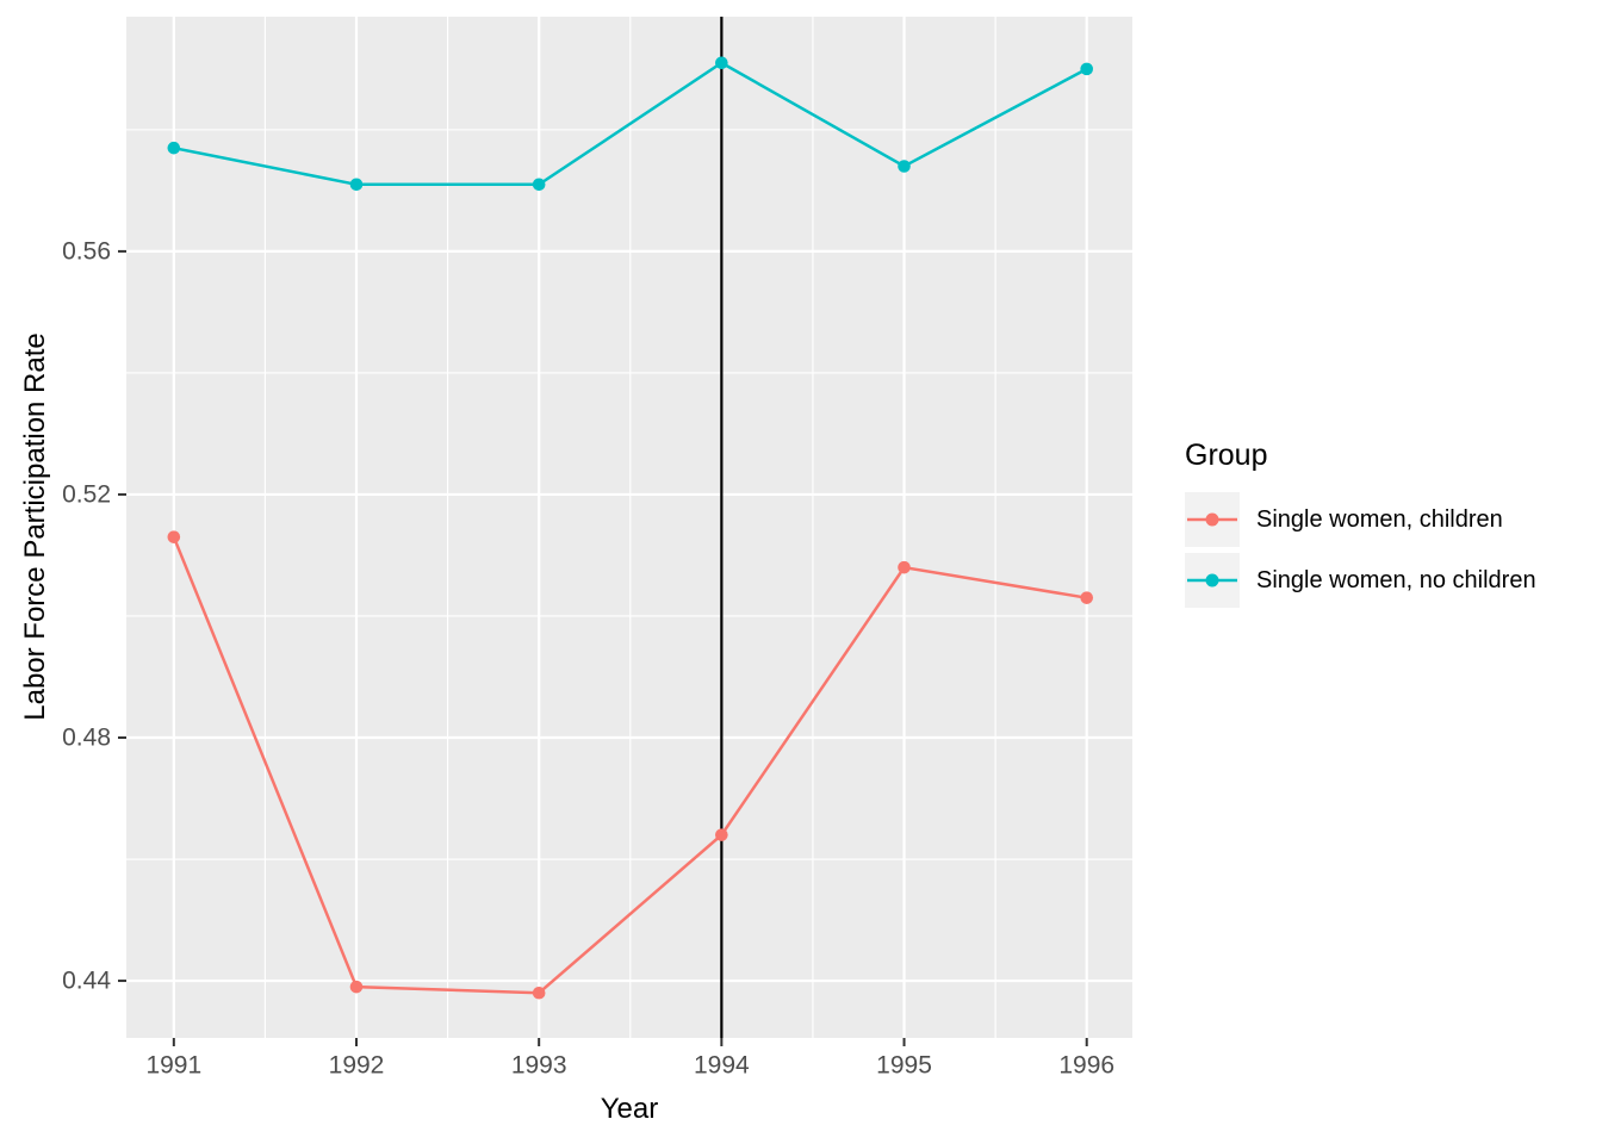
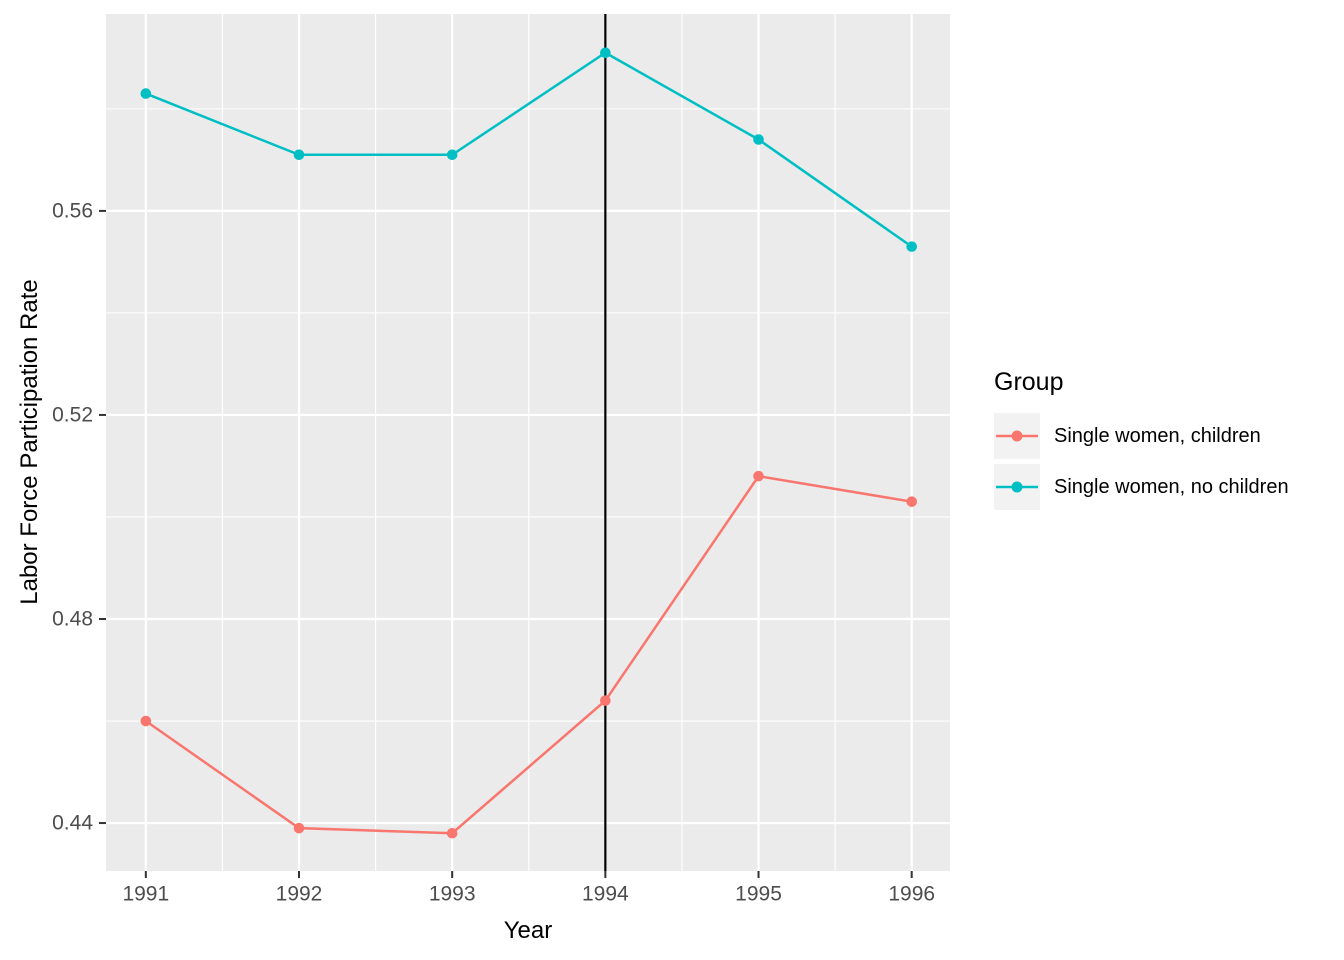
Single women, children/1991: 0.513 -> 0.460
Single women, no children/1991: 0.577 -> 0.583
Single women, no children/1996: 0.590 -> 0.553
